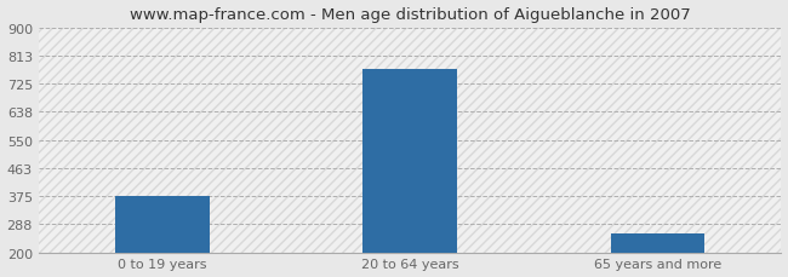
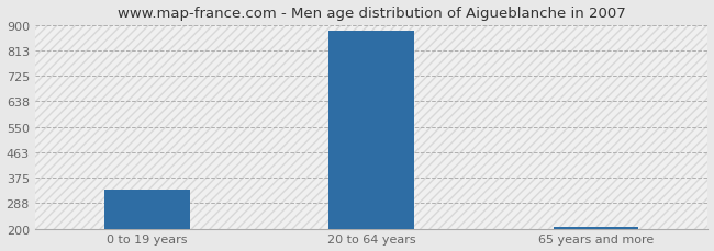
0 to 19 years: 375 -> 335
20 to 64 years: 770 -> 882
65 years and more: 260 -> 205
